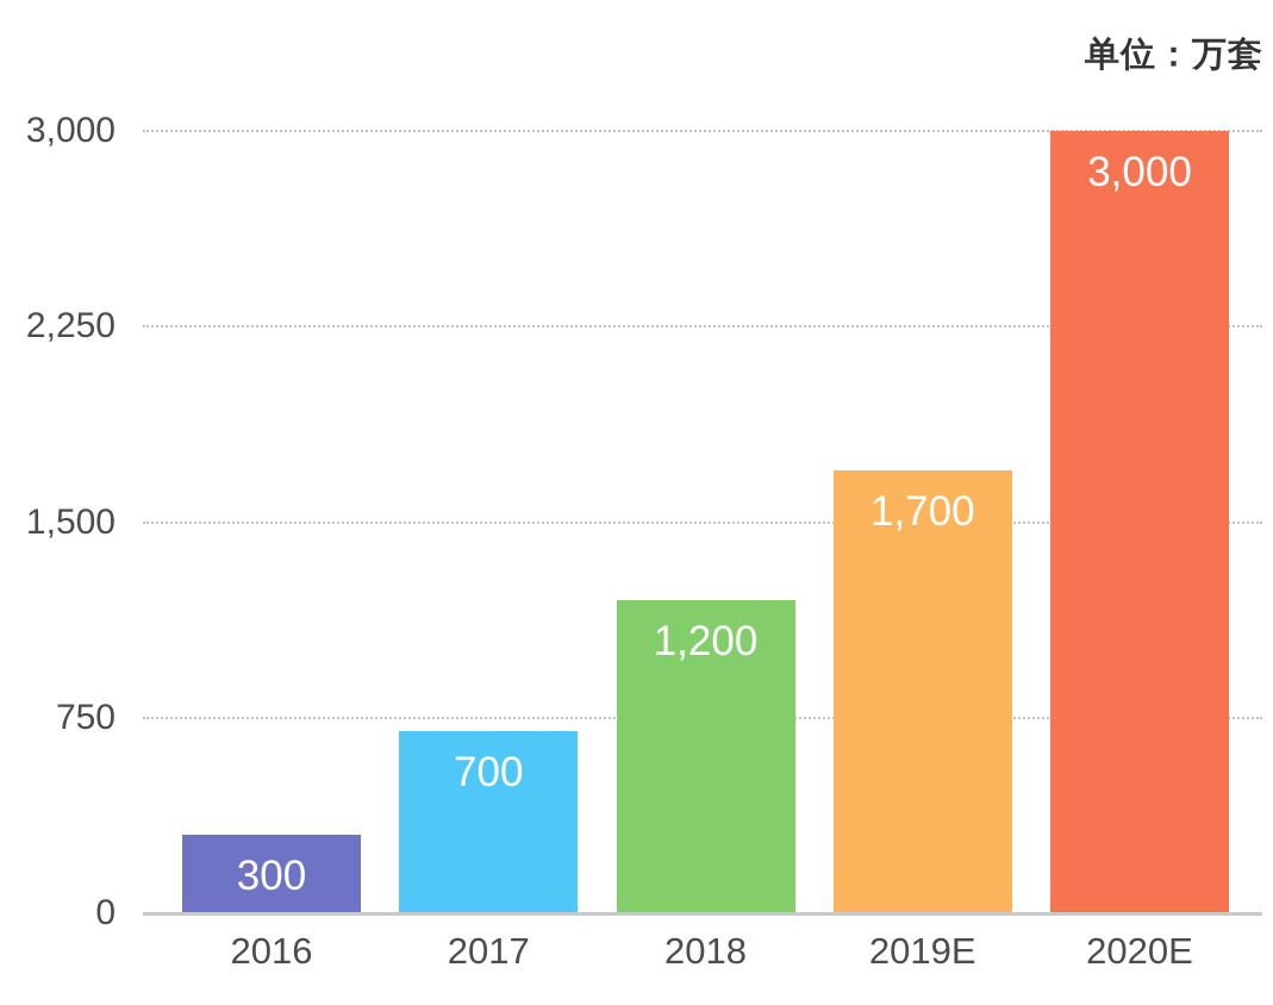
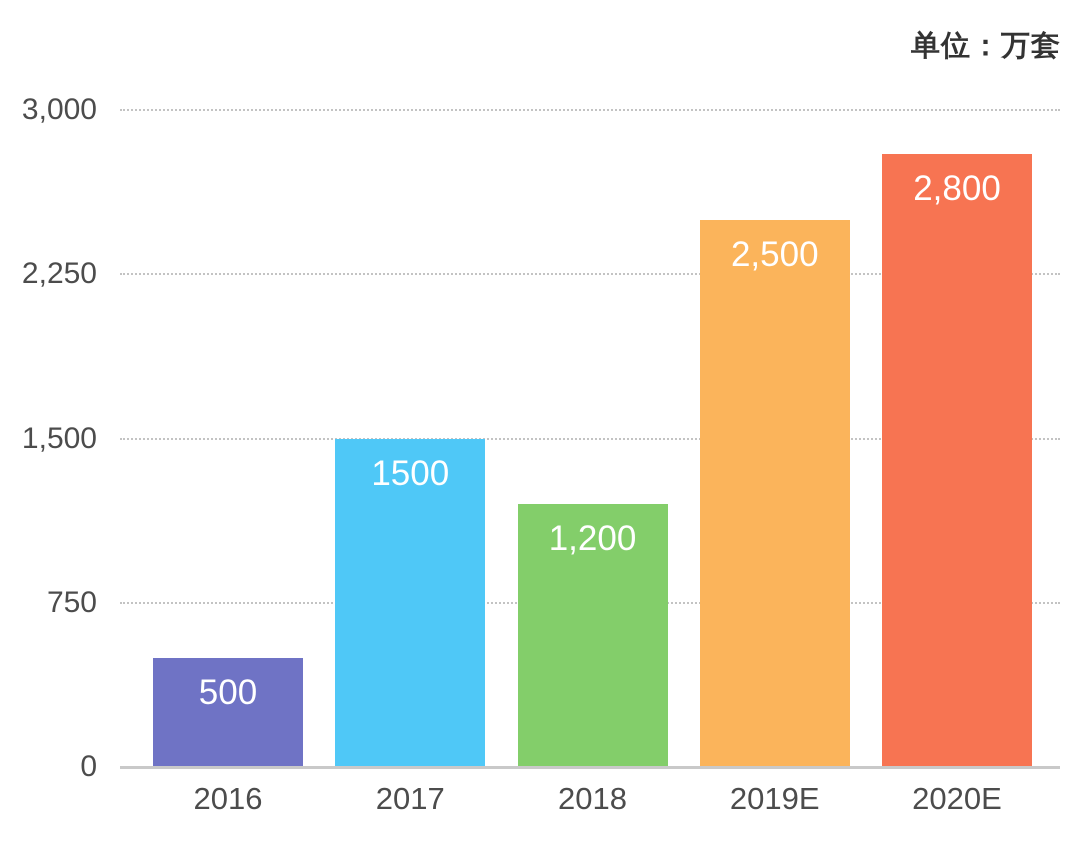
2016: 300 -> 500
2017: 700 -> 1500
2019E: 1,700 -> 2,500
2020E: 3,000 -> 2,800
